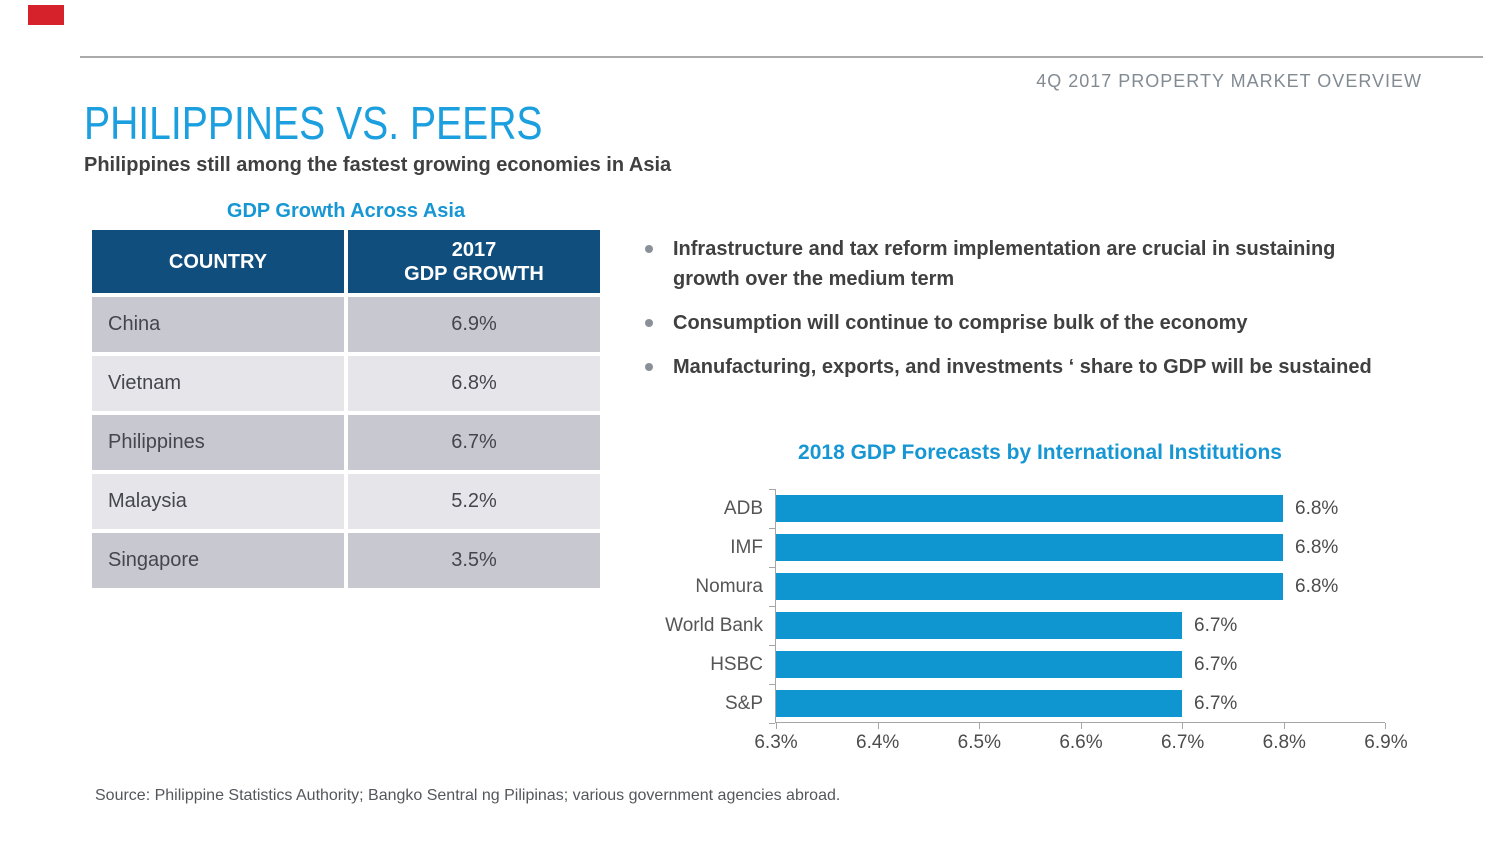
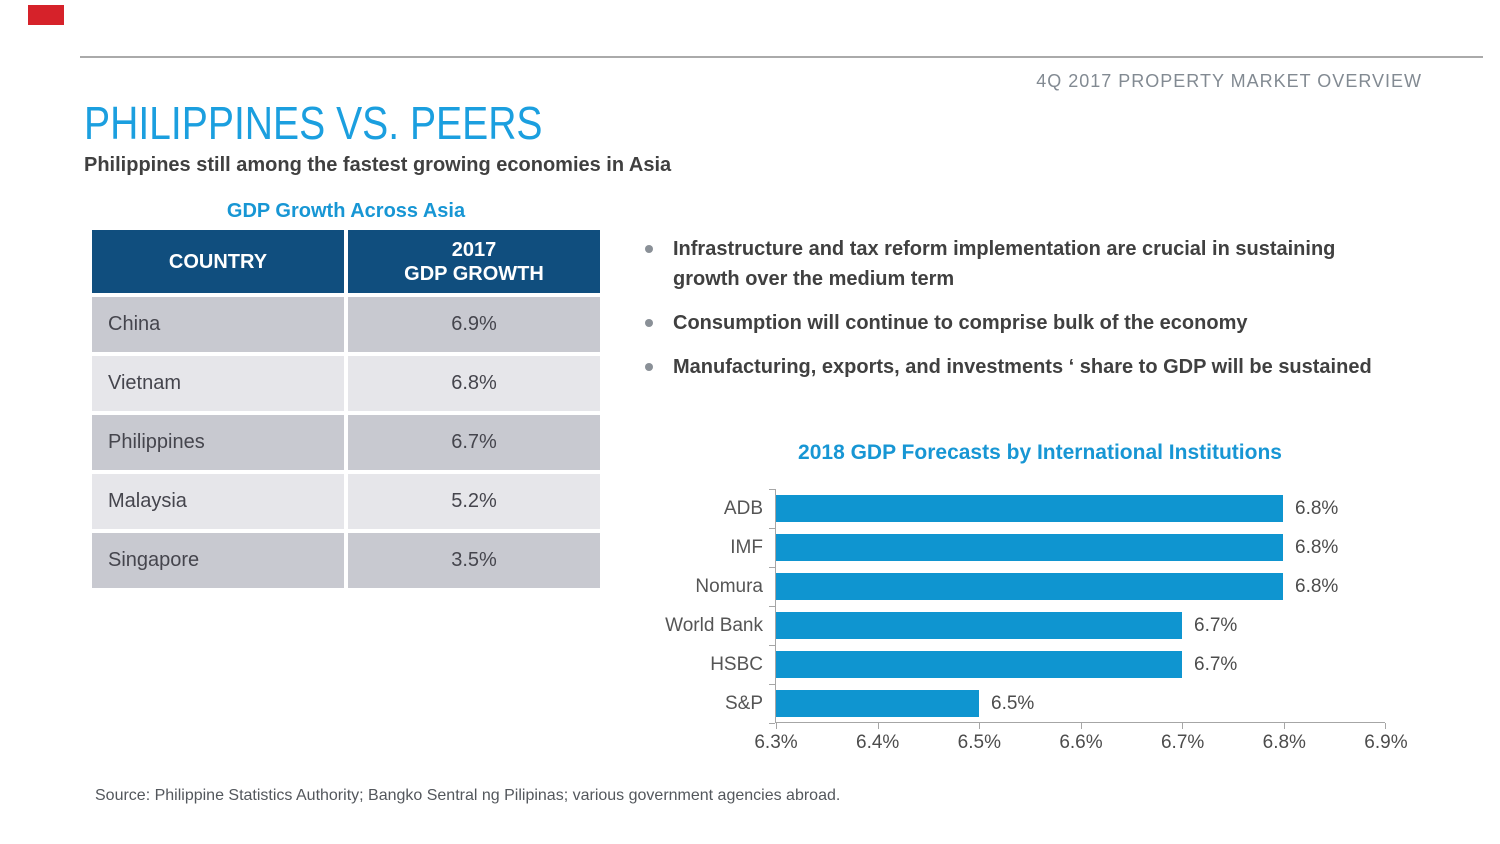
S&P: 6.7% -> 6.5%
